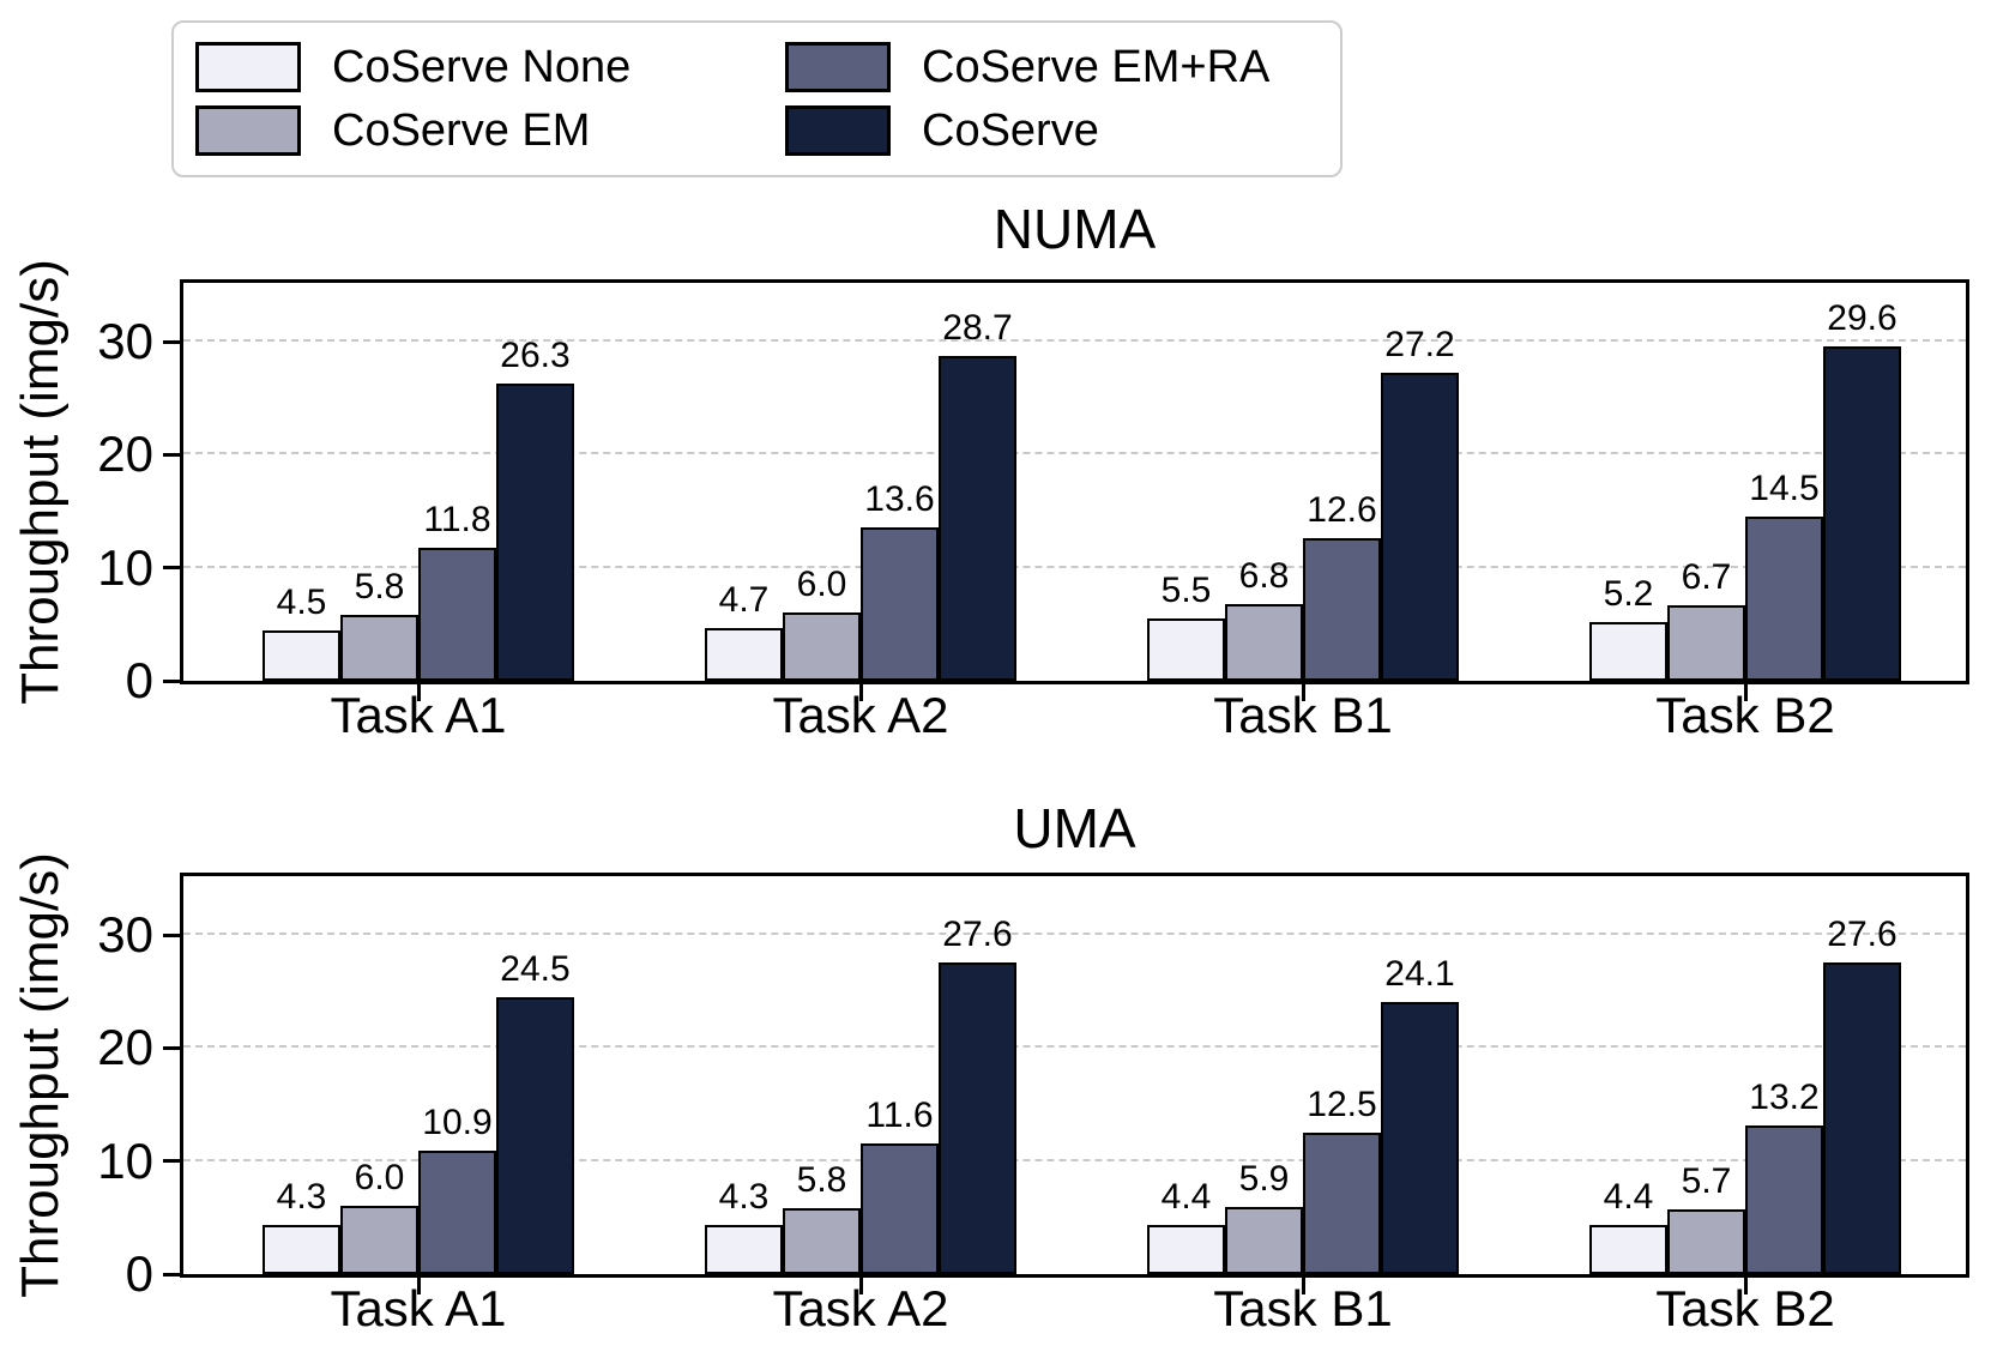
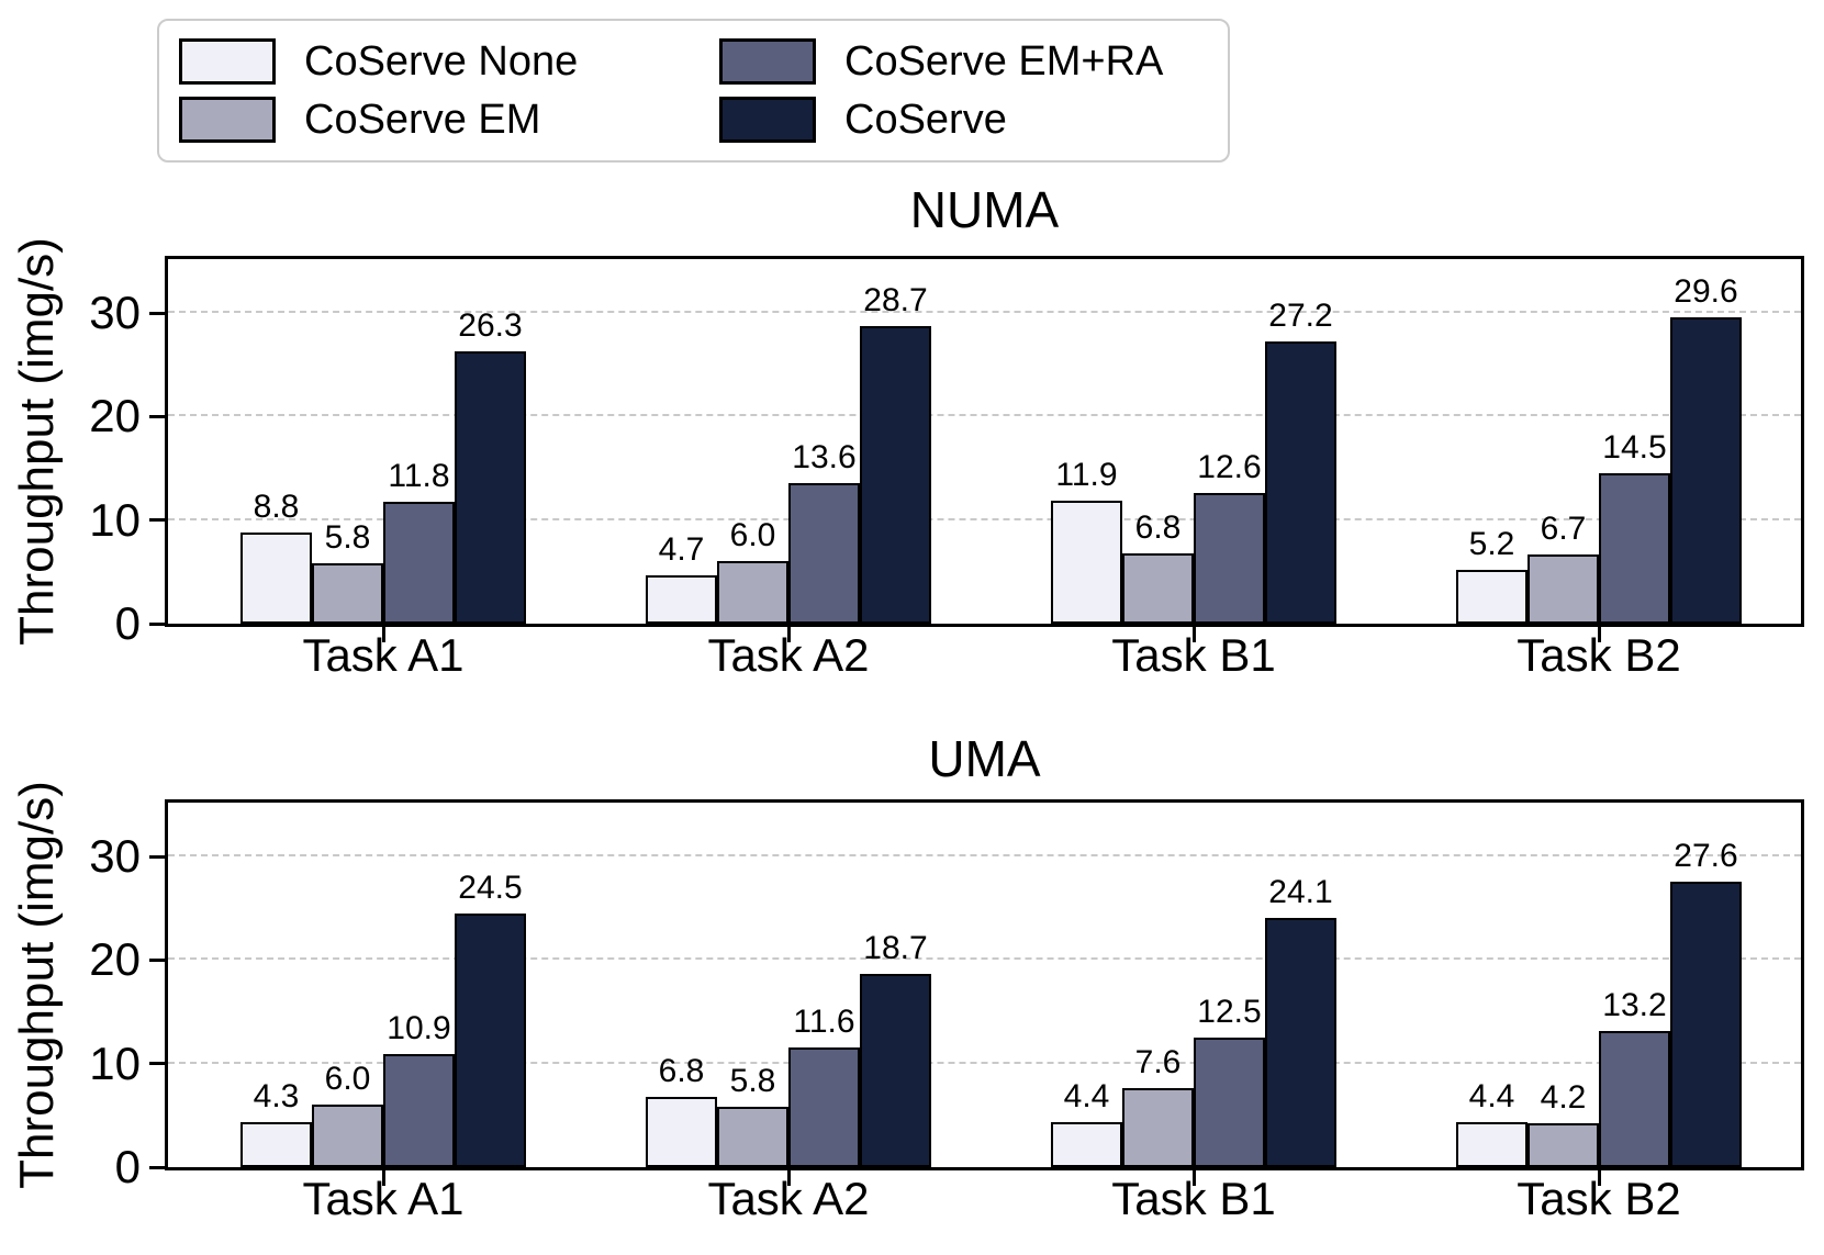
NUMA/CoServe None/Task A1: 4.5 -> 8.8
NUMA/CoServe None/Task B1: 5.5 -> 11.9
UMA/CoServe None/Task A2: 4.3 -> 6.8
UMA/CoServe/Task A2: 27.6 -> 18.7
UMA/CoServe EM/Task B1: 5.9 -> 7.6
UMA/CoServe EM/Task B2: 5.7 -> 4.2
